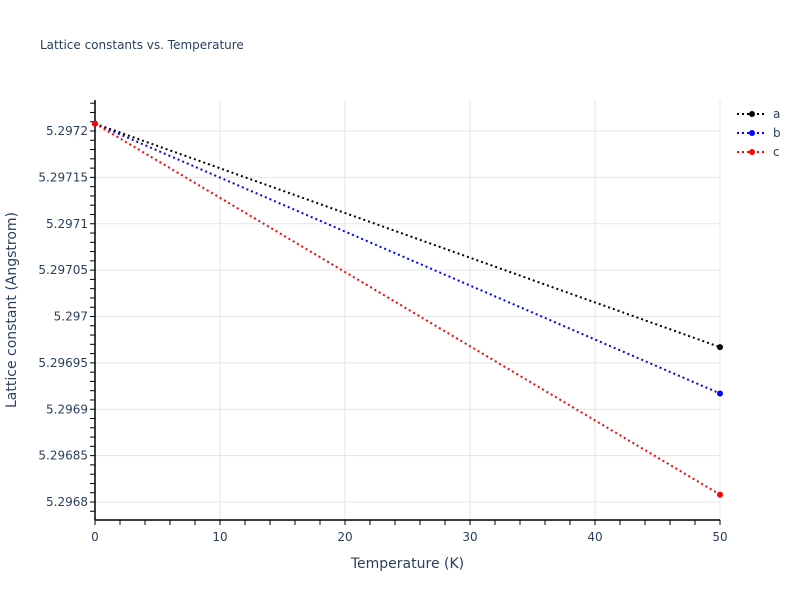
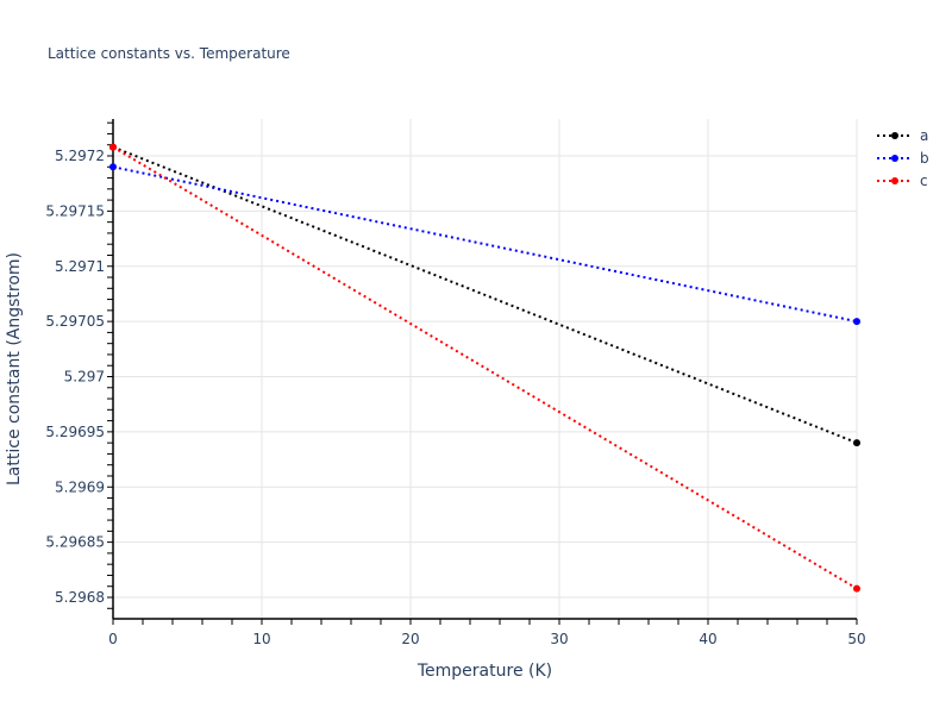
b/0: 5.29721 -> 5.29719
a/50: 5.29697 -> 5.29694
b/50: 5.29692 -> 5.29705
